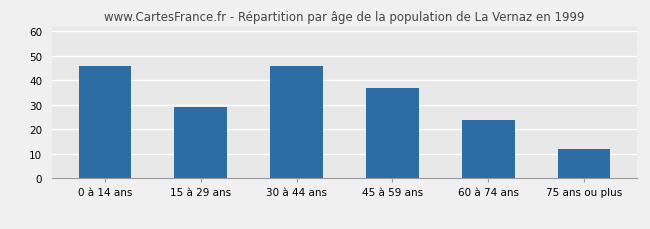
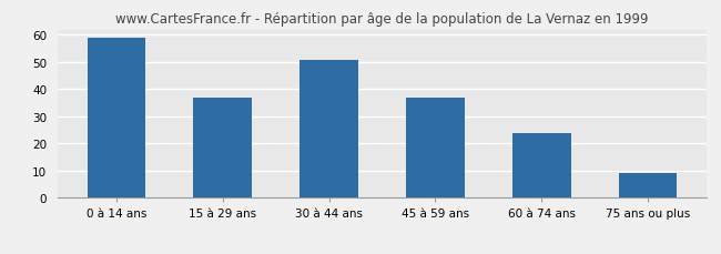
0 à 14 ans: 46 -> 59
15 à 29 ans: 29 -> 37
30 à 44 ans: 46 -> 51
75 ans ou plus: 12 -> 9
